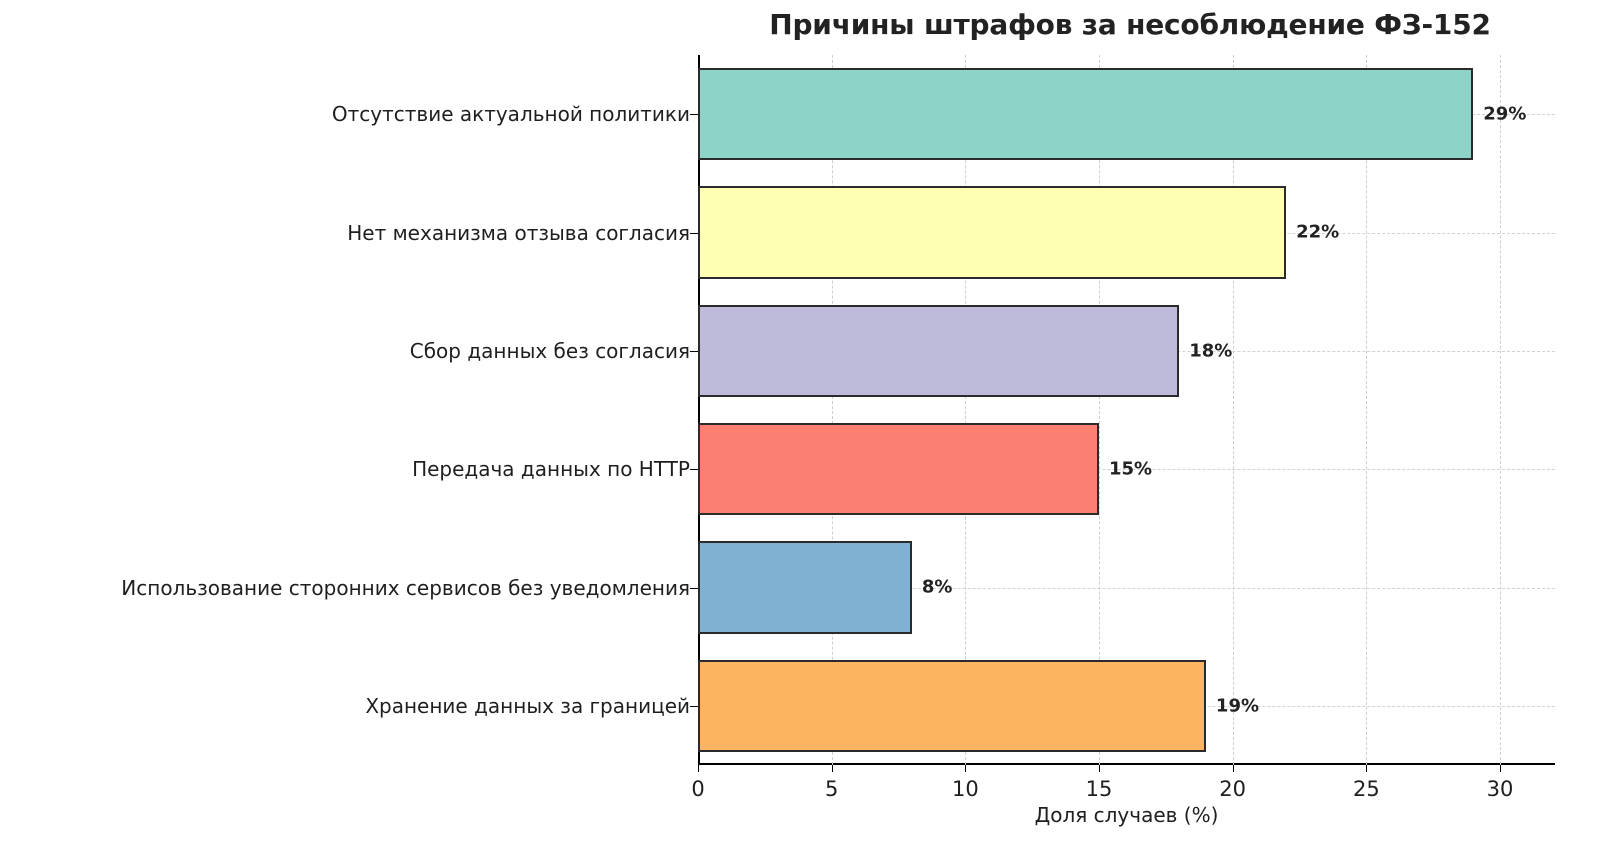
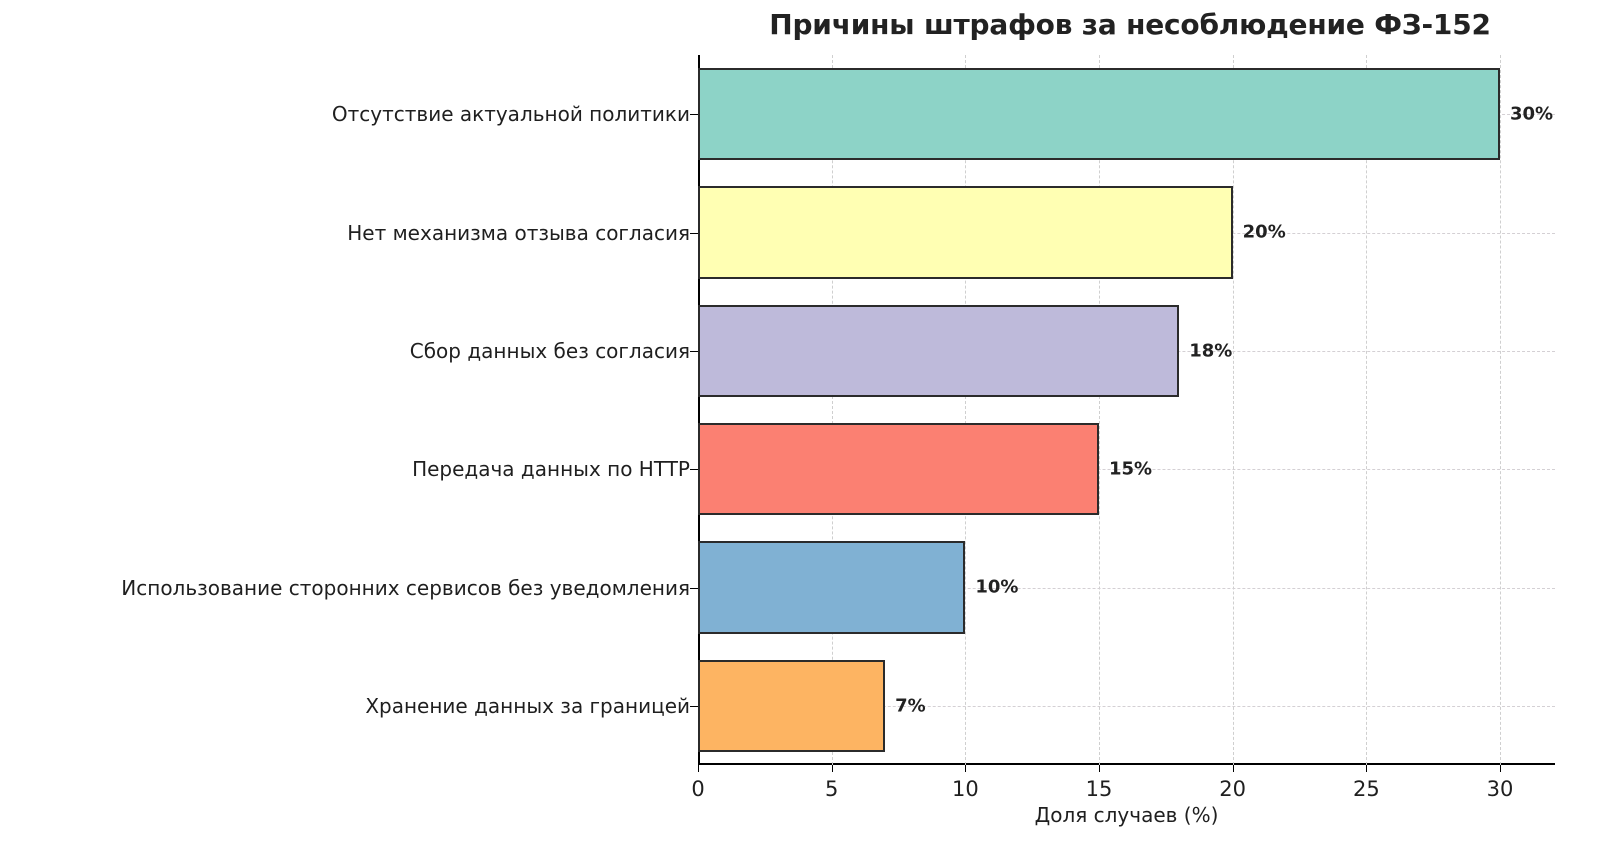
Отсутствие актуальной политики: 29% -> 30%
Нет механизма отзыва согласия: 22% -> 20%
Использование сторонних сервисов без уведомления: 8% -> 10%
Хранение данных за границей: 19% -> 7%
